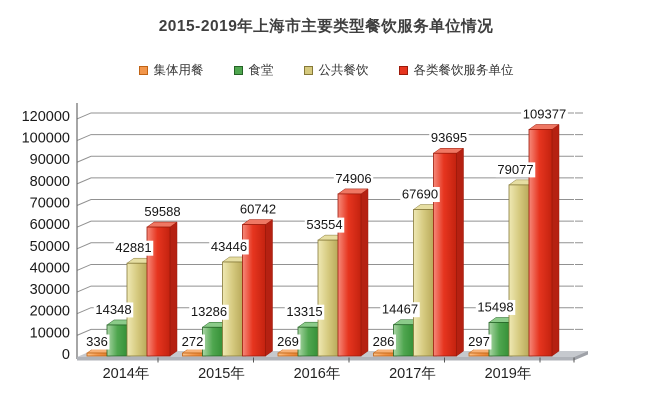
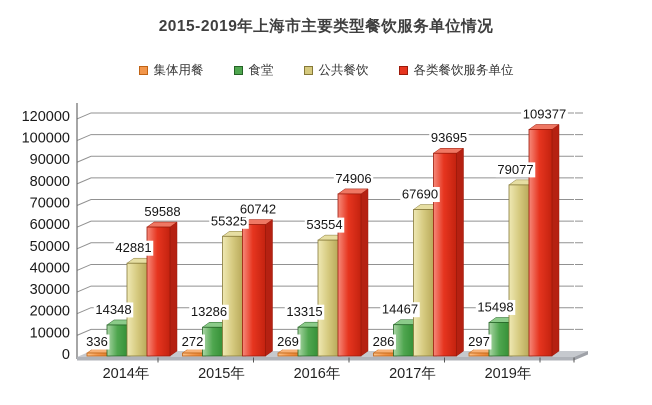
公共餐饮/2015年: 43446 -> 55325
